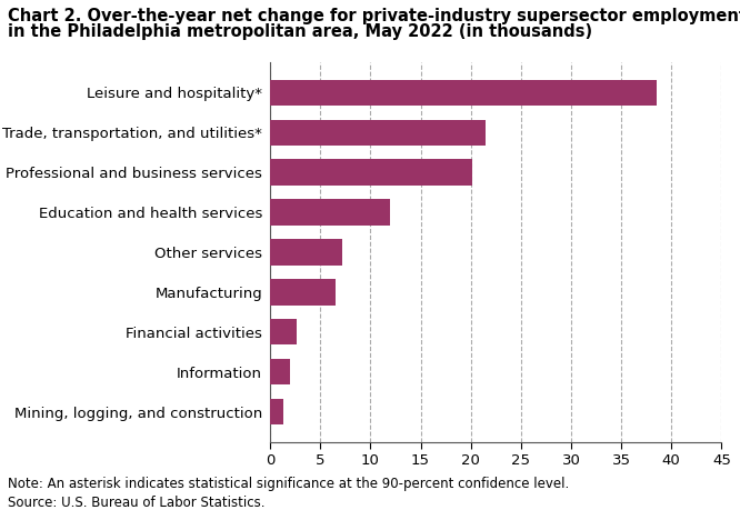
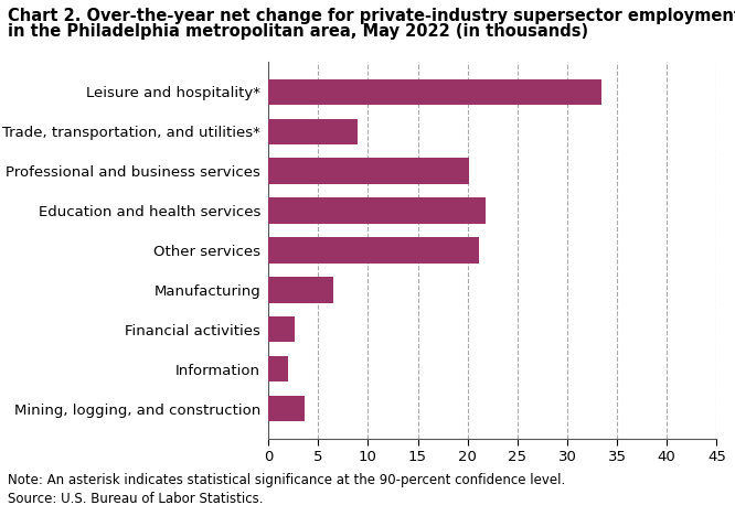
Leisure and hospitality*: 38.5 -> 33.4
Trade, transportation, and utilities*: 21.5 -> 9.0
Education and health services: 12.0 -> 21.8
Other services: 7.2 -> 21.2
Mining, logging, and construction: 1.3 -> 3.6
